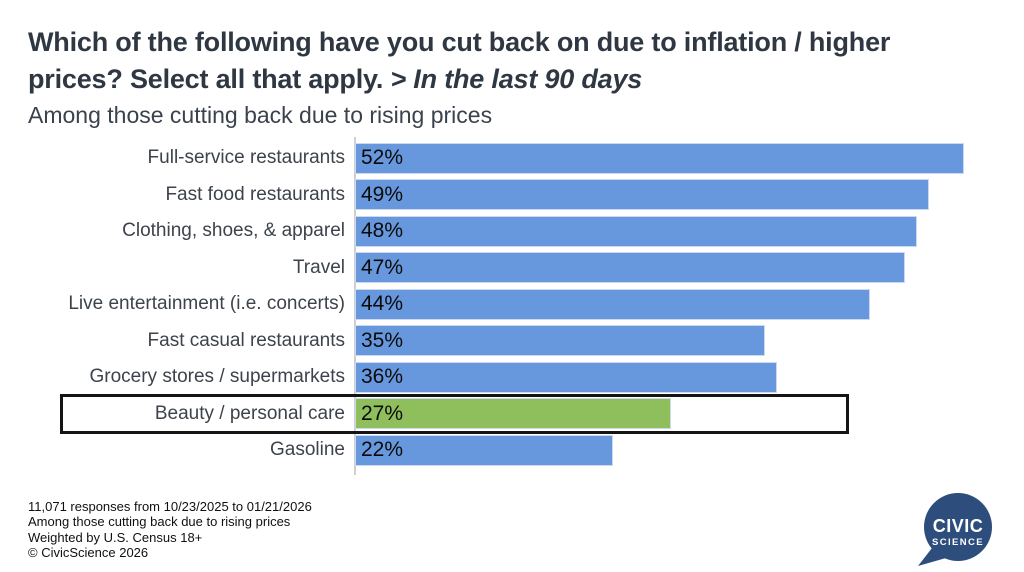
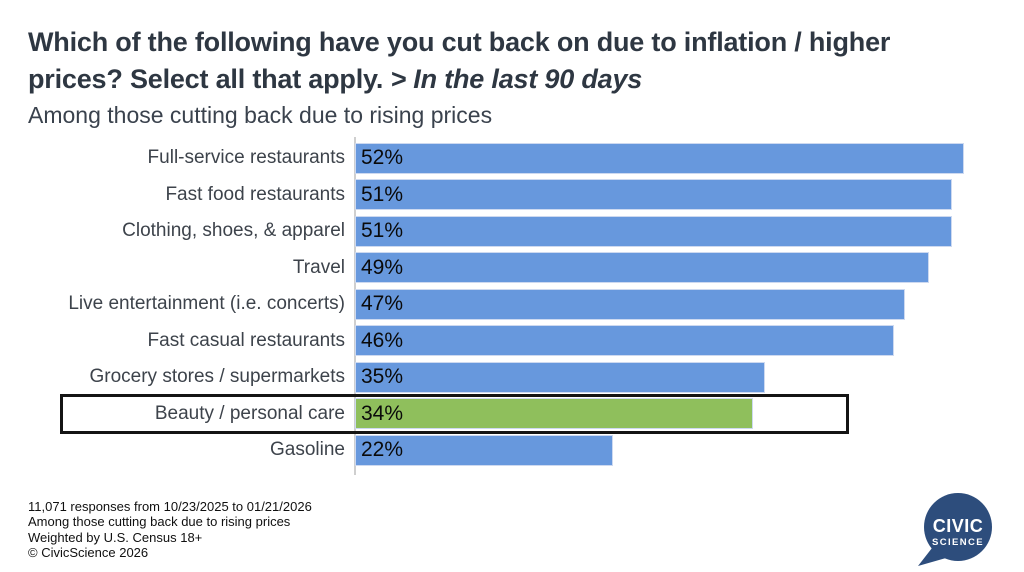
Fast food restaurants: 49% -> 51%
Clothing, shoes, & apparel: 48% -> 51%
Travel: 47% -> 49%
Live entertainment (i.e. concerts): 44% -> 47%
Fast casual restaurants: 35% -> 46%
Grocery stores / supermarkets: 36% -> 35%
Beauty / personal care: 27% -> 34%
